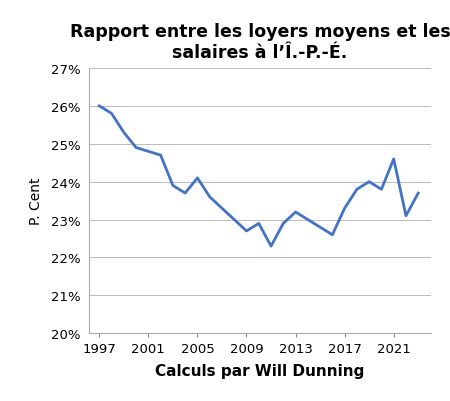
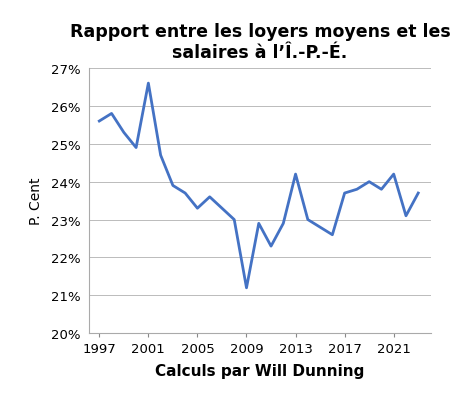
1997: 26.0% -> 25.6%
2001: 24.8% -> 26.6%
2005: 24.1% -> 23.3%
2009: 22.7% -> 21.2%
2013: 23.2% -> 24.2%
2017: 23.3% -> 23.7%
2021: 24.6% -> 24.2%
